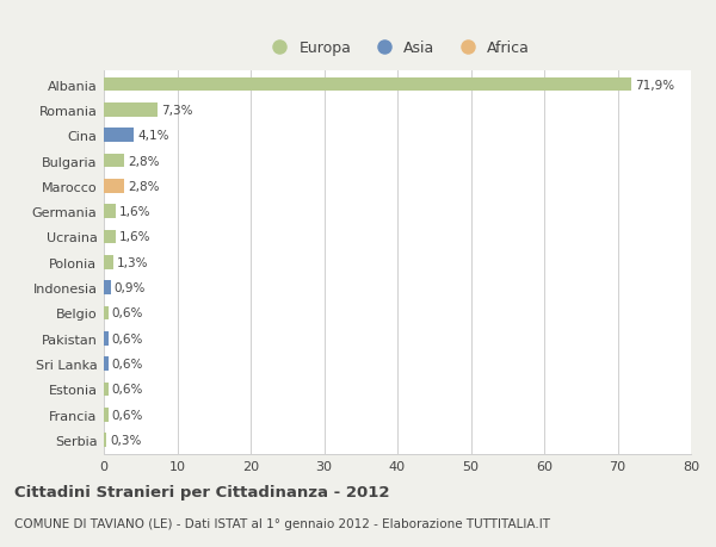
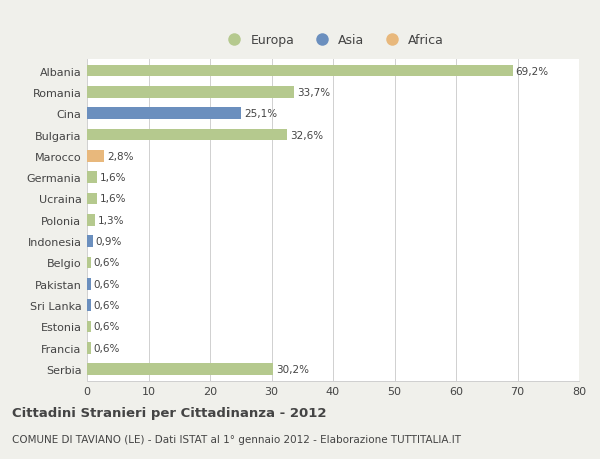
Albania: 71,9% -> 69,2%
Romania: 7,3% -> 33,7%
Cina: 4,1% -> 25,1%
Bulgaria: 2,8% -> 32,6%
Serbia: 0,3% -> 30,2%
